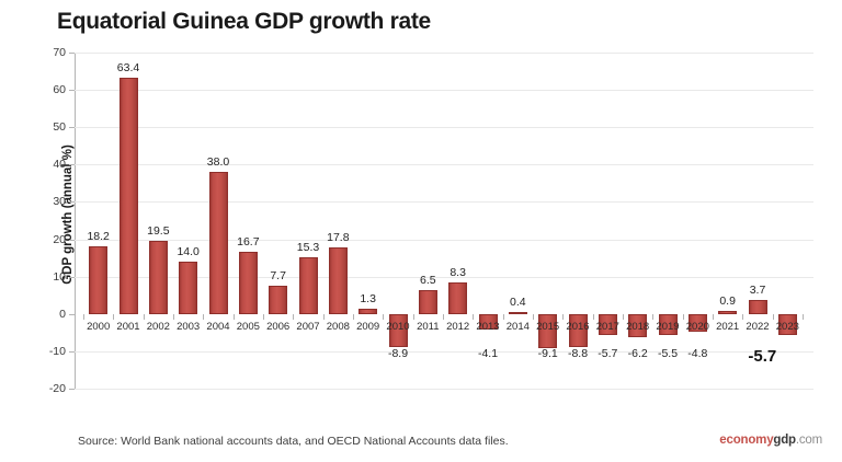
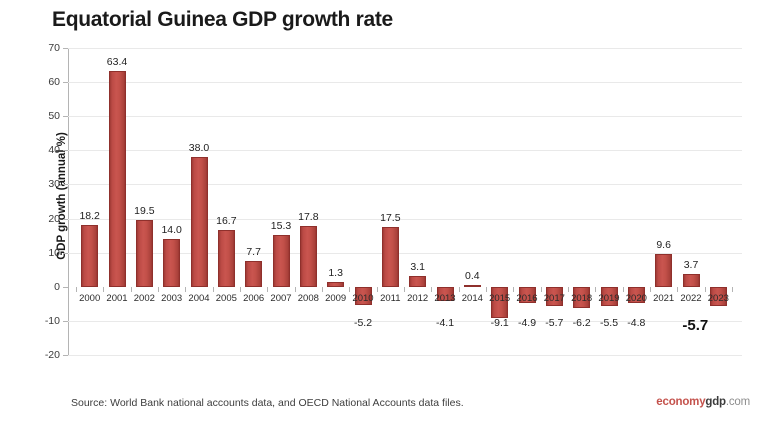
2010: -8.9 -> -5.2
2011: 6.5 -> 17.5
2012: 8.3 -> 3.1
2016: -8.8 -> -4.9
2021: 0.9 -> 9.6
